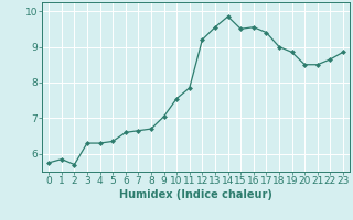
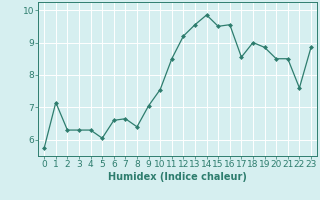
1: 5.85 -> 7.15
2: 5.70 -> 6.30
5: 6.35 -> 6.05
8: 6.70 -> 6.40
11: 7.85 -> 8.50
17: 9.40 -> 8.55
22: 8.65 -> 7.60
